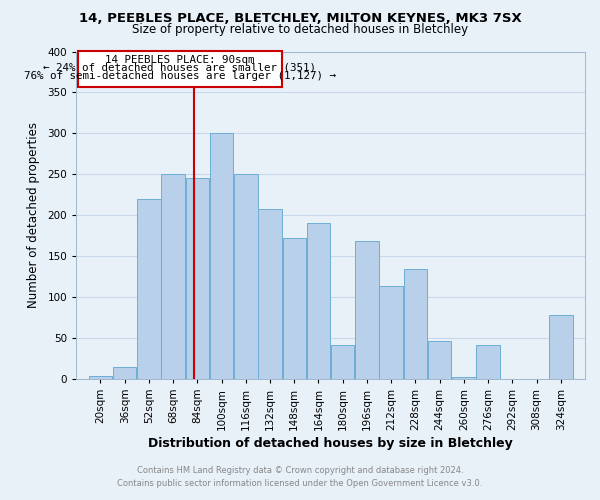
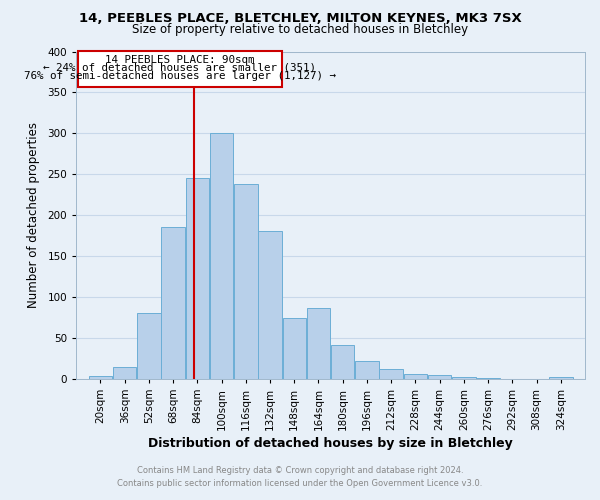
52sqm: 220 -> 81
68sqm: 250 -> 186
116sqm: 250 -> 238
132sqm: 208 -> 181
148sqm: 172 -> 74
164sqm: 190 -> 87
196sqm: 168 -> 22
212sqm: 114 -> 12
228sqm: 134 -> 6
244sqm: 46 -> 5
276sqm: 42 -> 1
324sqm: 78 -> 2
